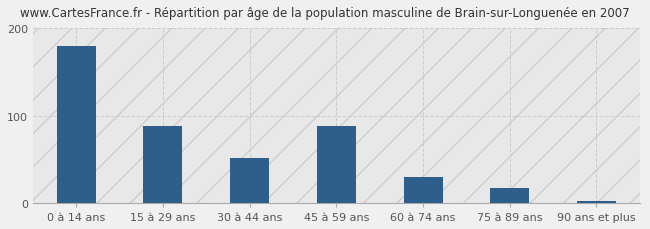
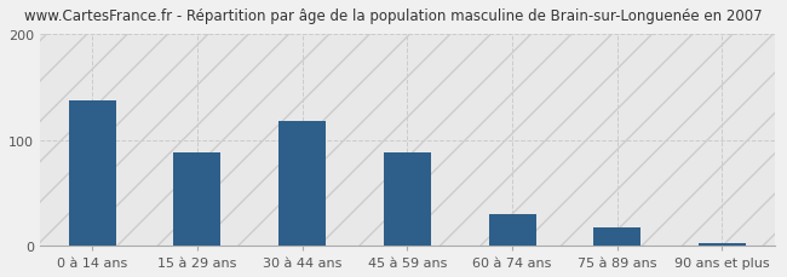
0 à 14 ans: 180 -> 137
30 à 44 ans: 52 -> 118
